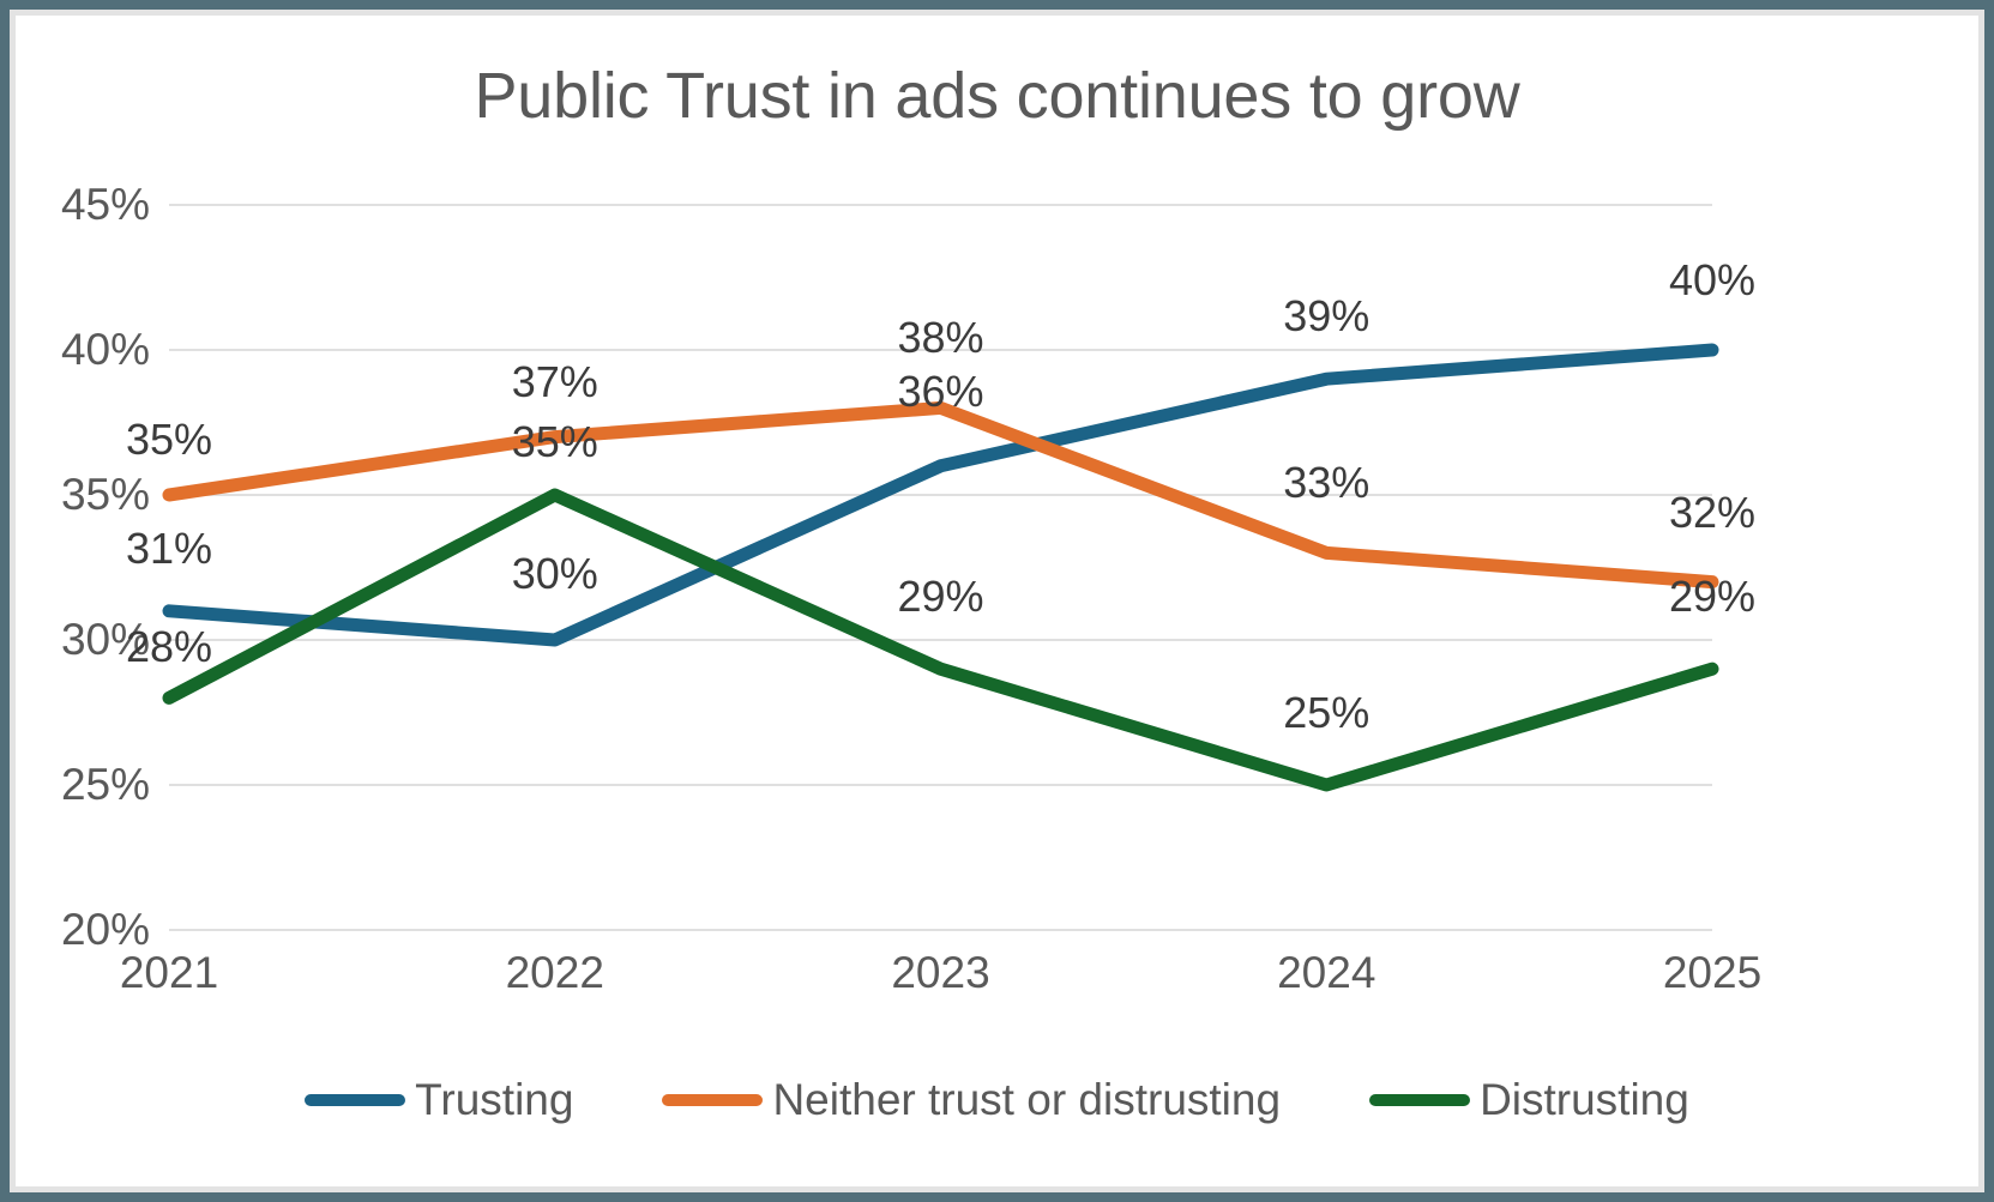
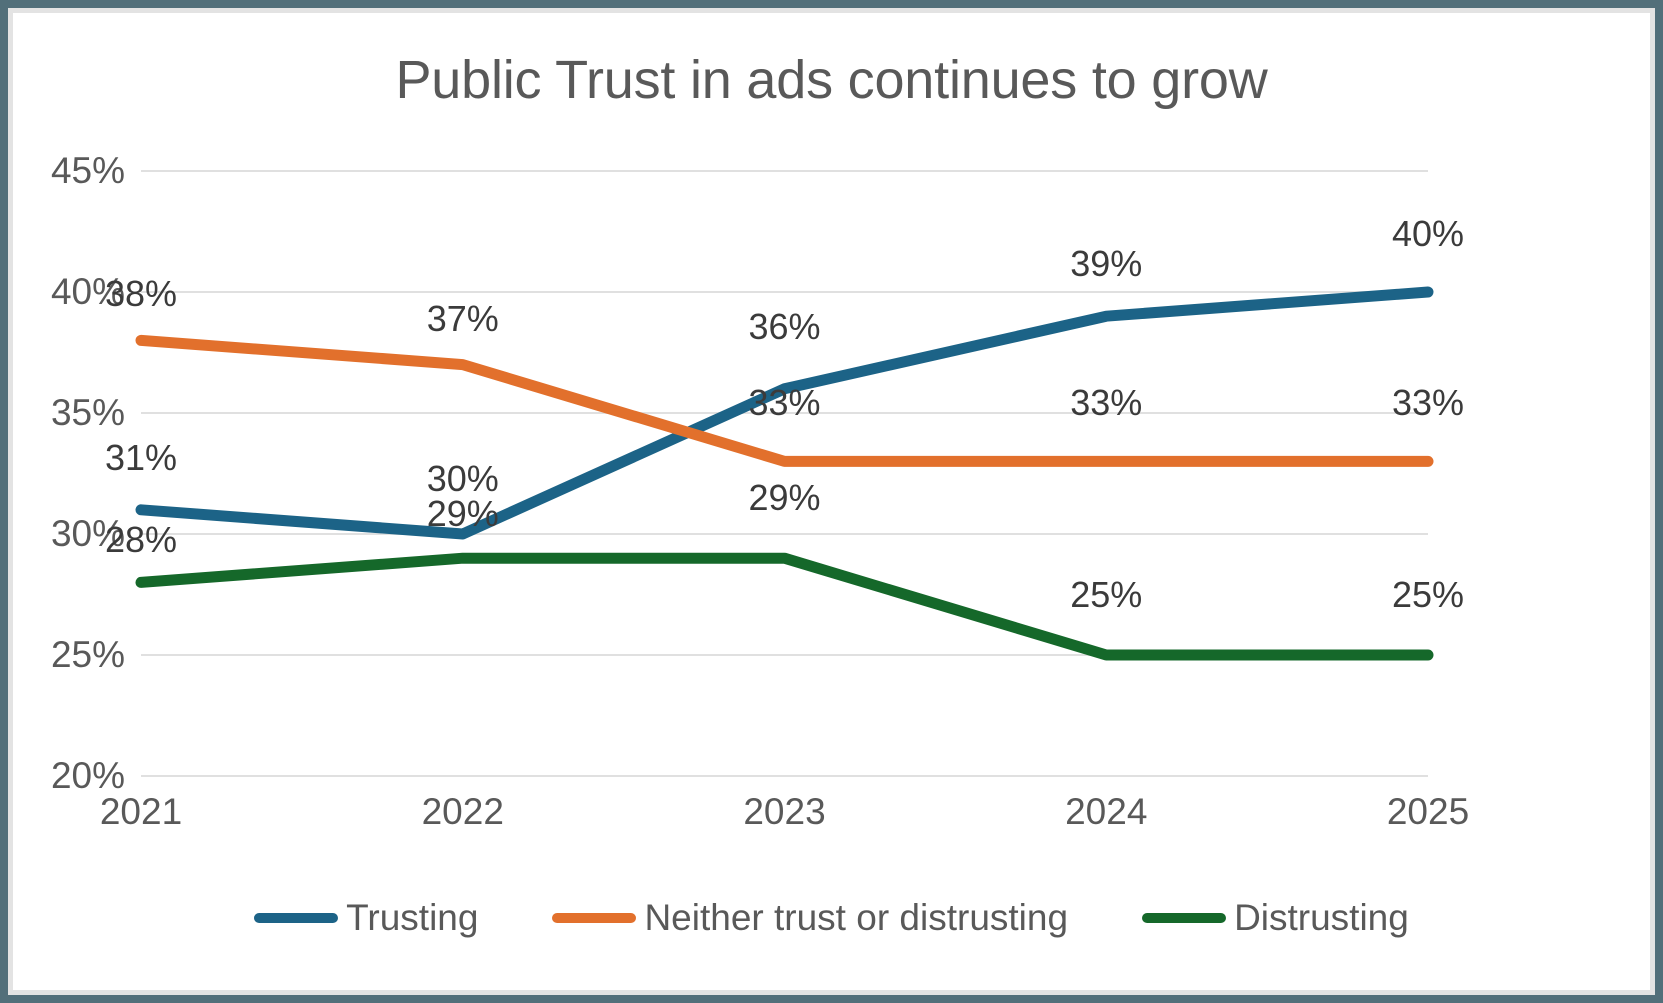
Neither trust or distrusting/2021: 35% -> 38%
Distrusting/2022: 35% -> 29%
Neither trust or distrusting/2023: 38% -> 33%
Neither trust or distrusting/2025: 32% -> 33%
Distrusting/2025: 29% -> 25%
